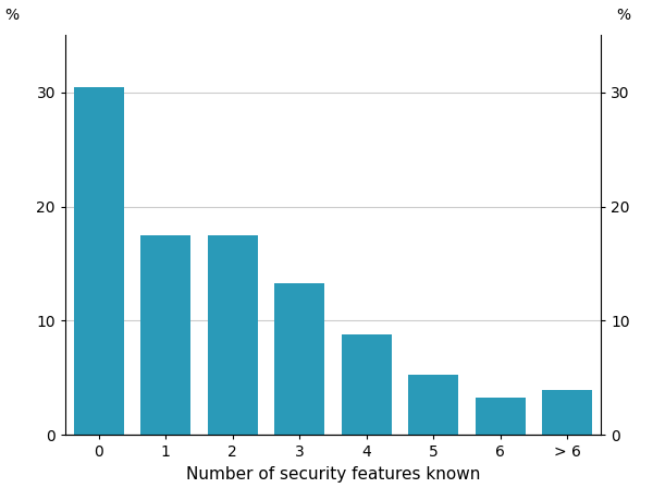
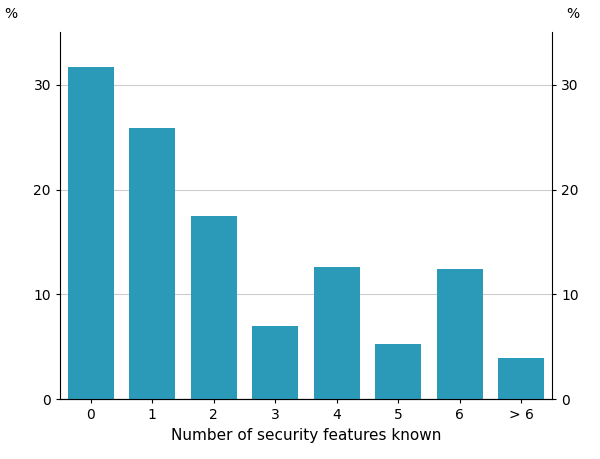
0: 30.4 -> 31.7
1: 17.5 -> 25.9
3: 13.3 -> 7.0
4: 8.8 -> 12.6
6: 3.3 -> 12.4
